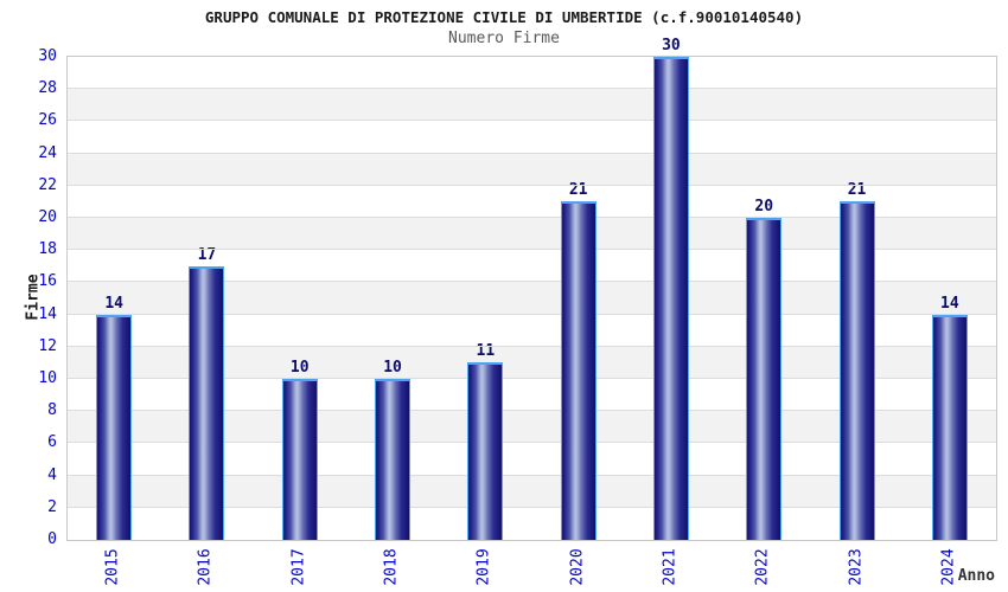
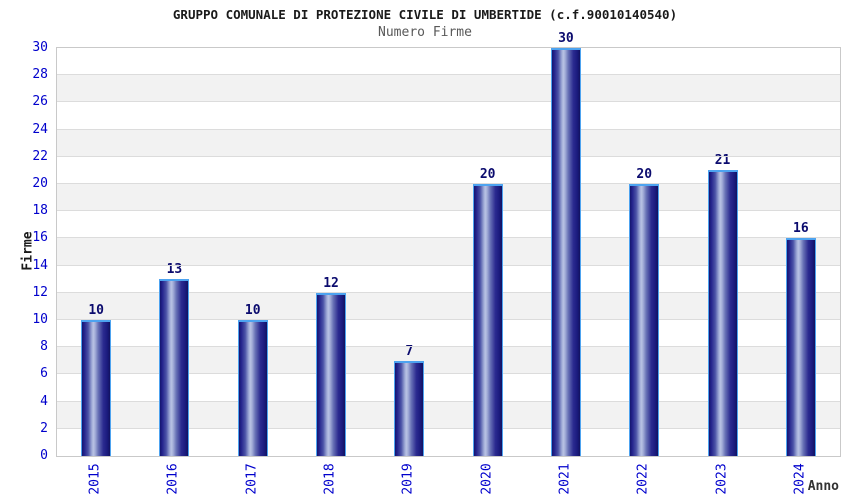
2015: 14 -> 10
2016: 17 -> 13
2018: 10 -> 12
2019: 11 -> 7
2020: 21 -> 20
2024: 14 -> 16
